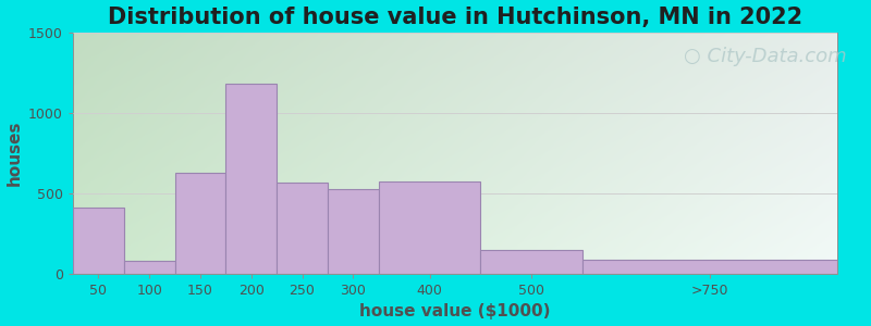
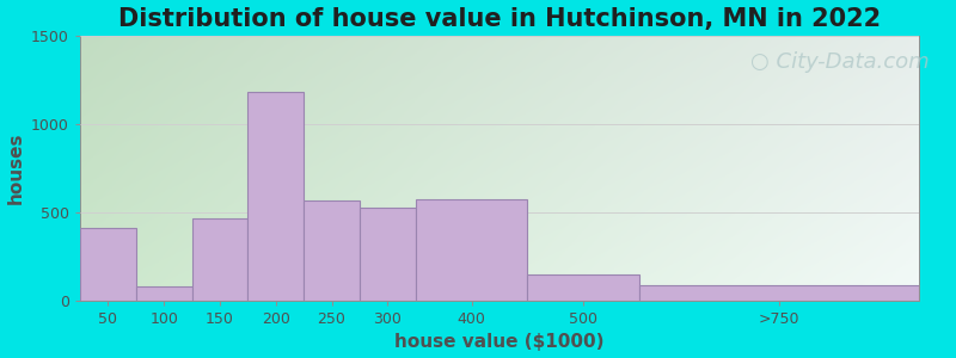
150: 630 -> 460
